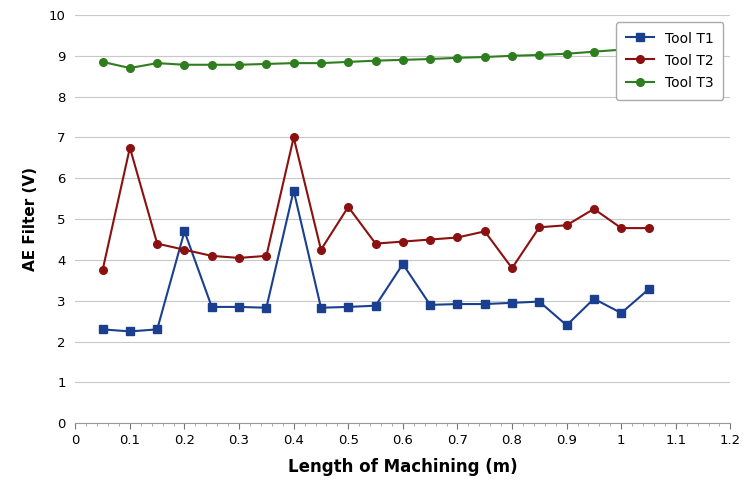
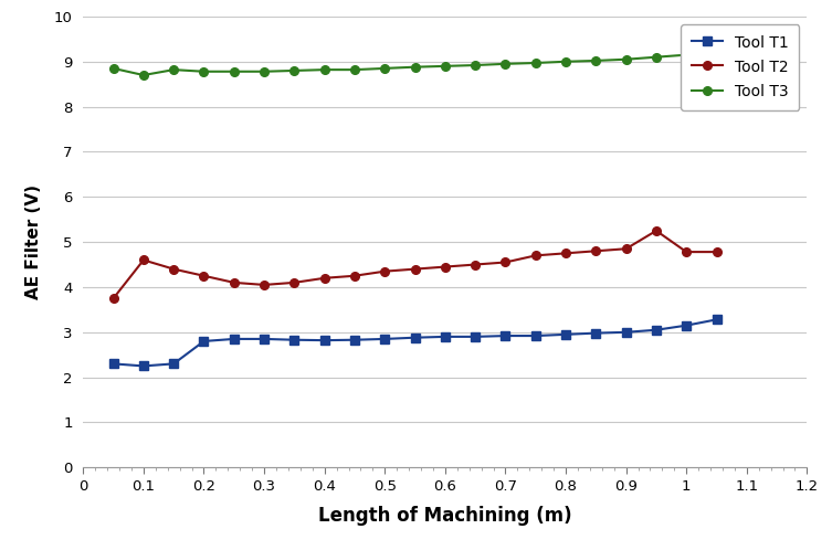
Tool T2/0.1: 6.75 -> 4.60
Tool T1/0.2: 4.70 -> 2.80
Tool T1/0.4: 5.70 -> 2.82
Tool T2/0.4: 7.00 -> 4.20
Tool T2/0.5: 5.30 -> 4.35
Tool T1/0.6: 3.90 -> 2.90
Tool T2/0.8: 3.80 -> 4.75
Tool T1/0.9: 2.40 -> 3.00
Tool T1/1: 2.70 -> 3.15
